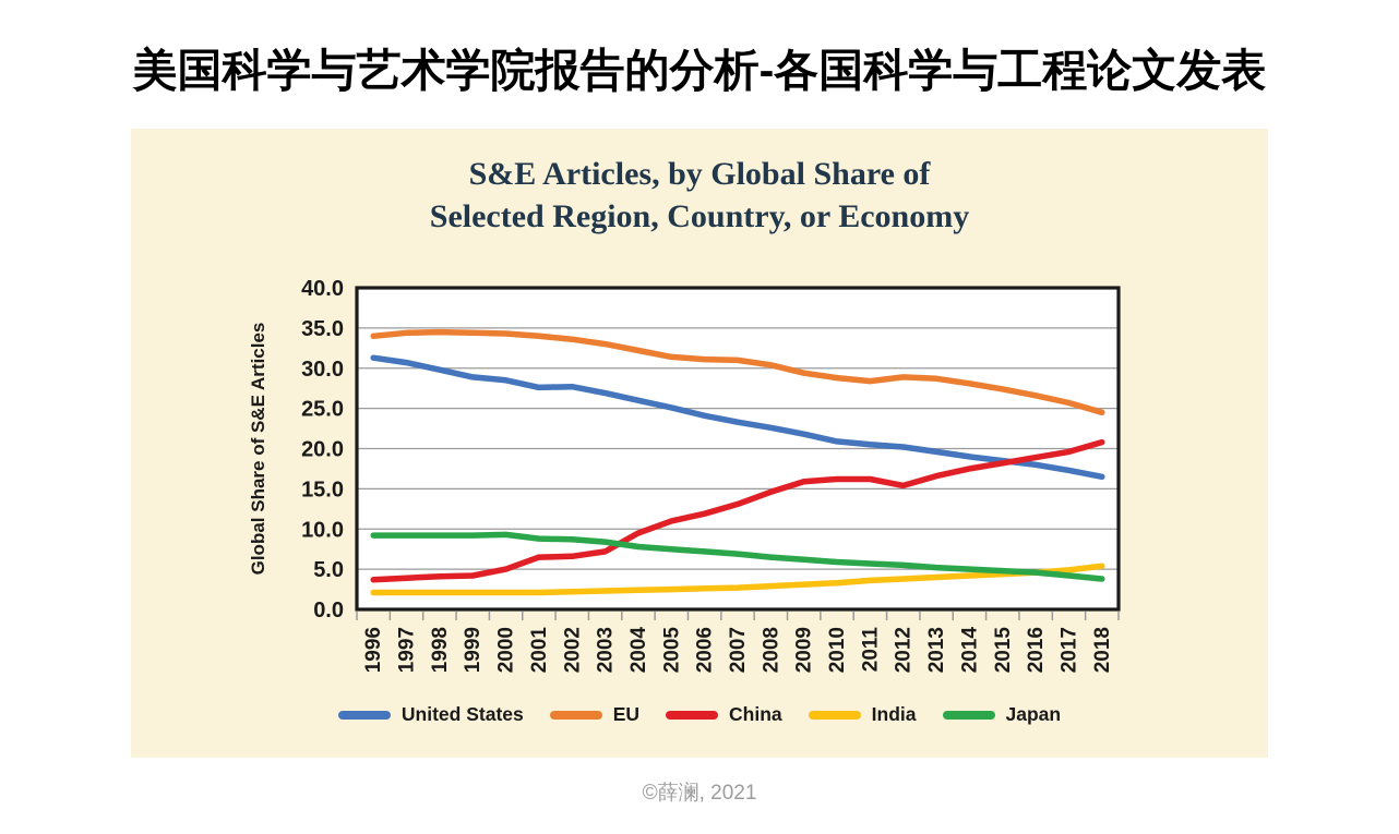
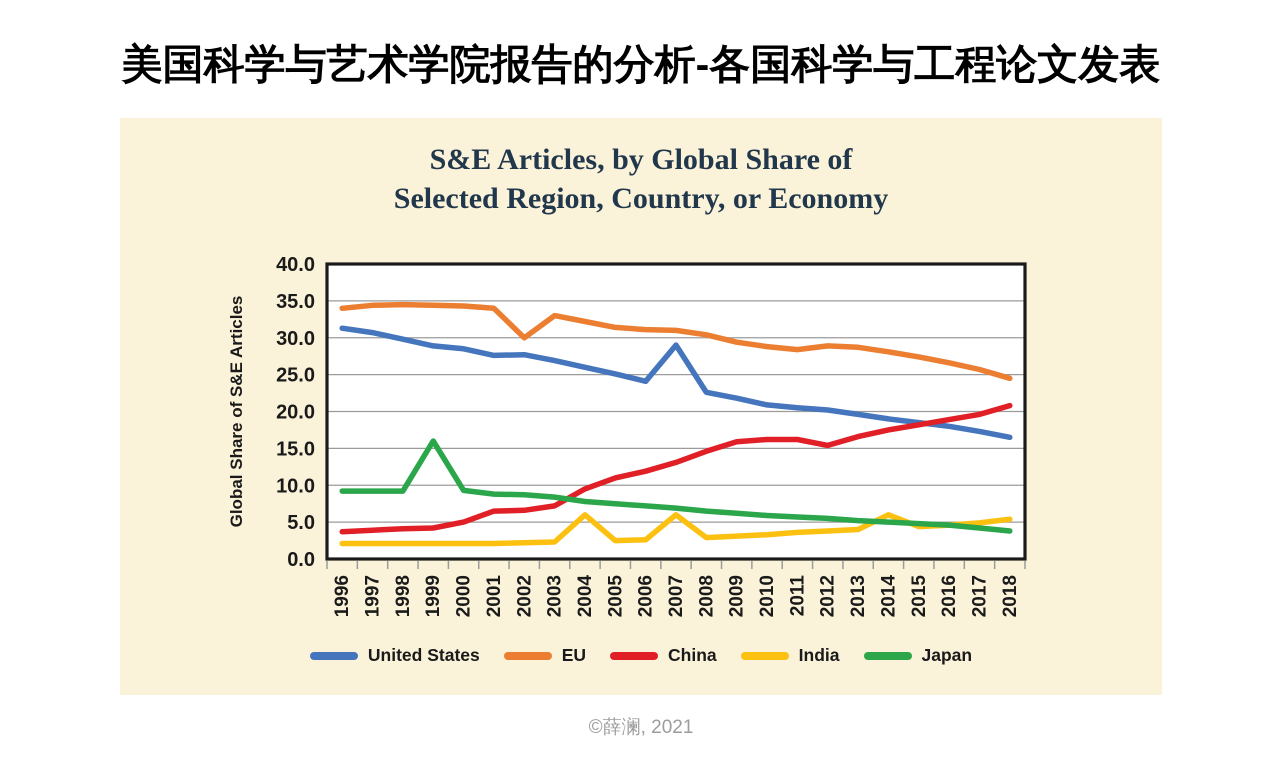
Japan/1999: 9 -> 16
EU/2002: 34 -> 30
India/2004: 2 -> 6
United States/2007: 23 -> 29
India/2007: 3 -> 6
India/2014: 4 -> 6
